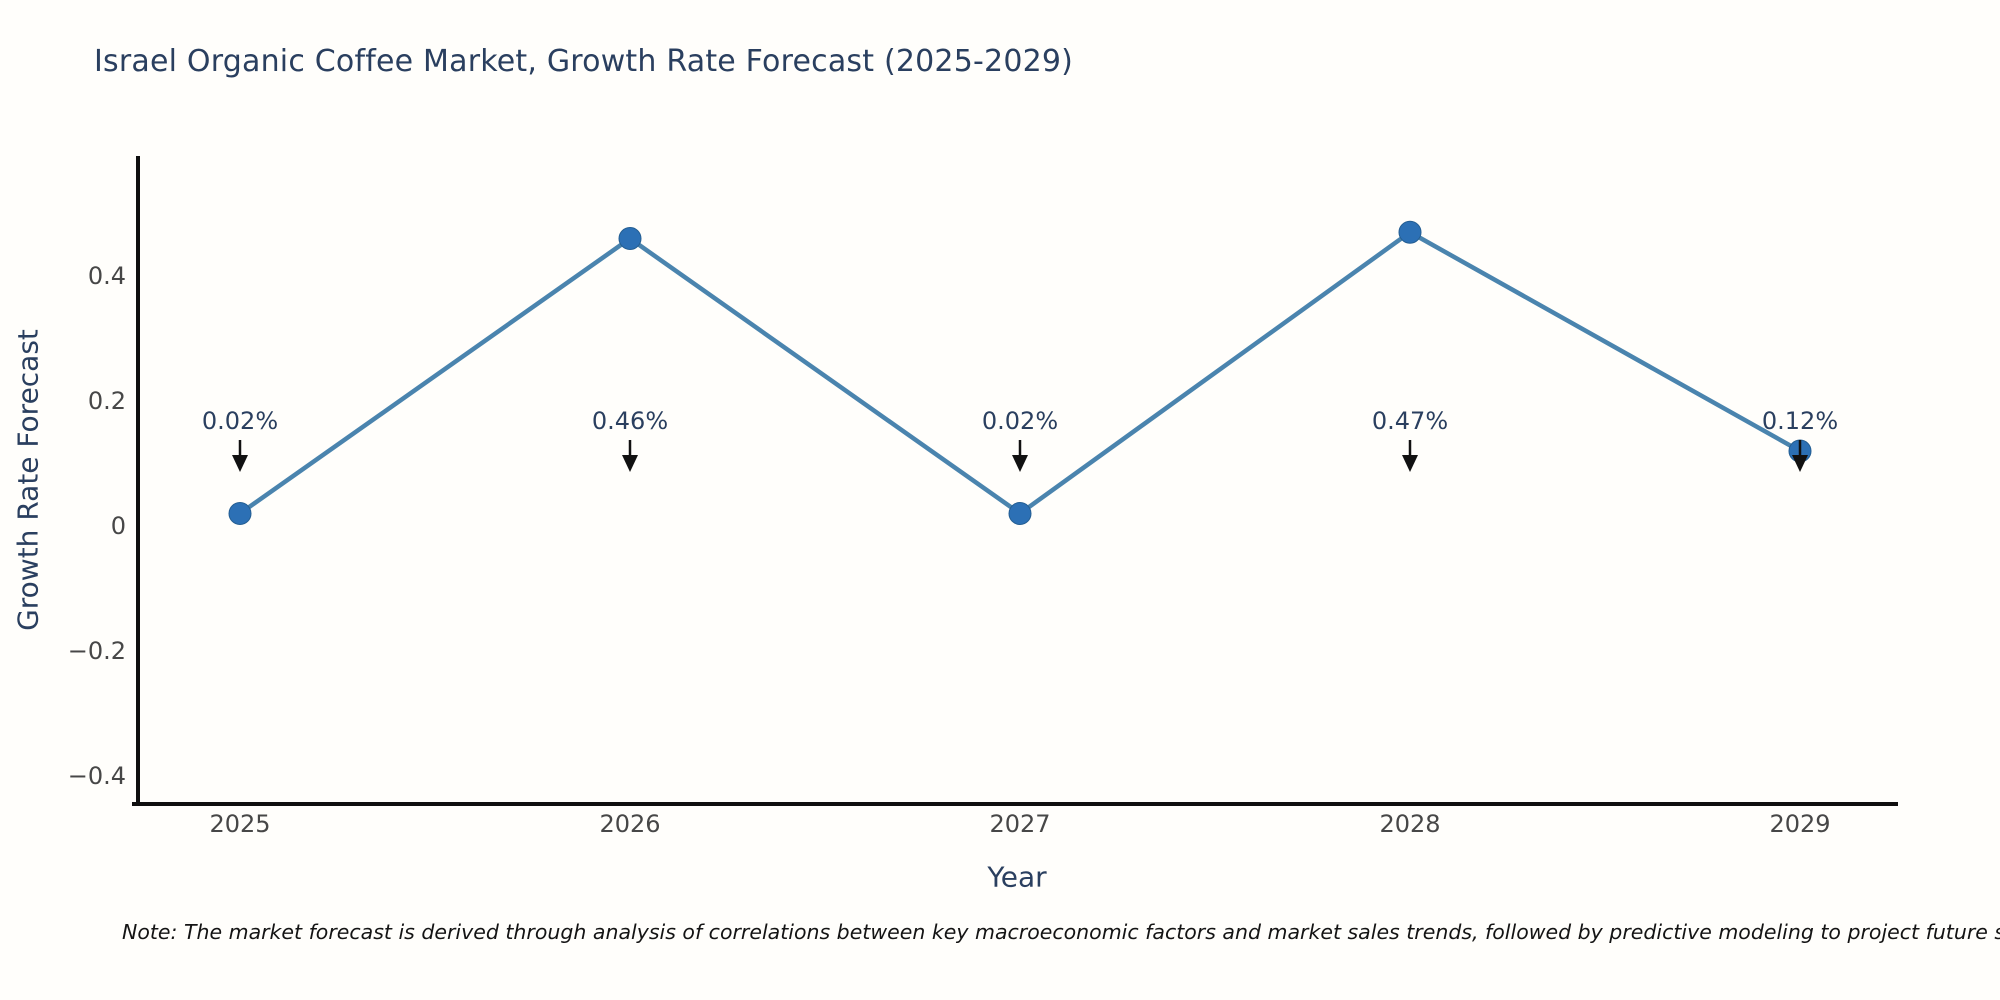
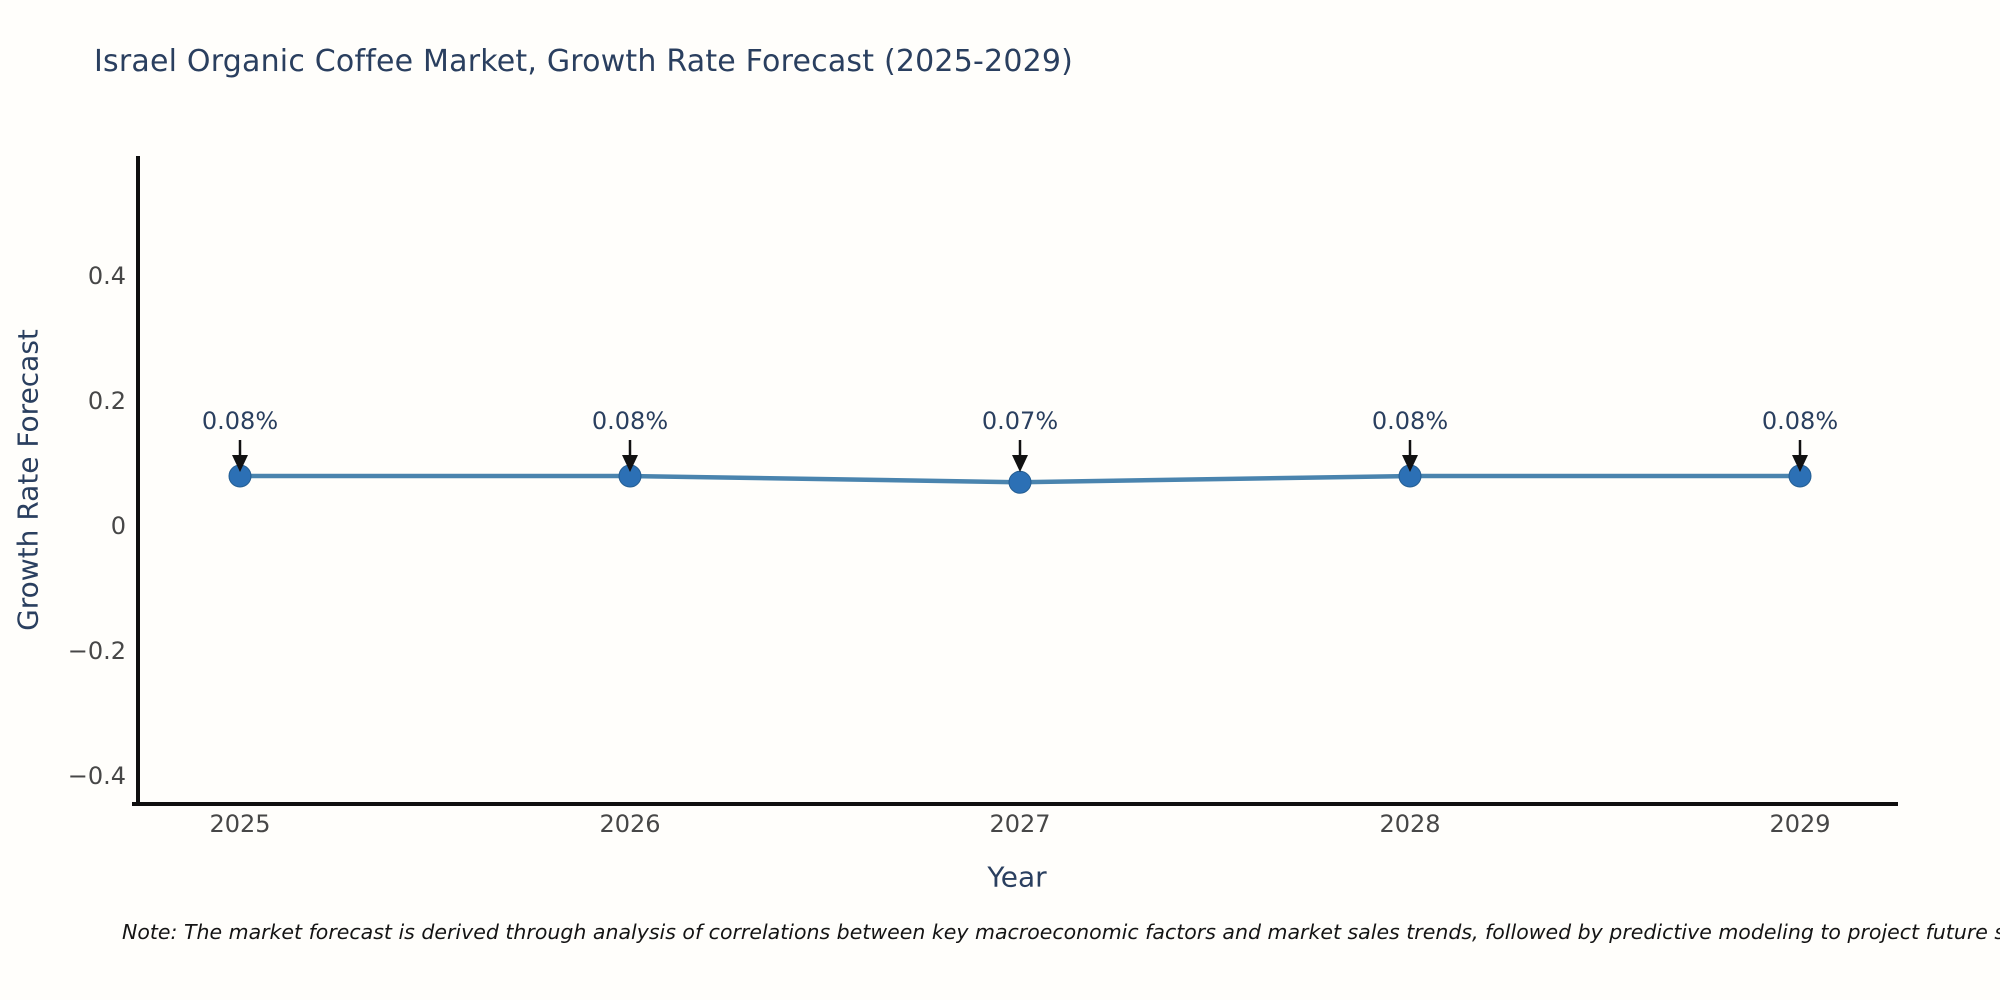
2025: 0.02% -> 0.08%
2026: 0.46% -> 0.08%
2027: 0.02% -> 0.07%
2028: 0.47% -> 0.08%
2029: 0.12% -> 0.08%
